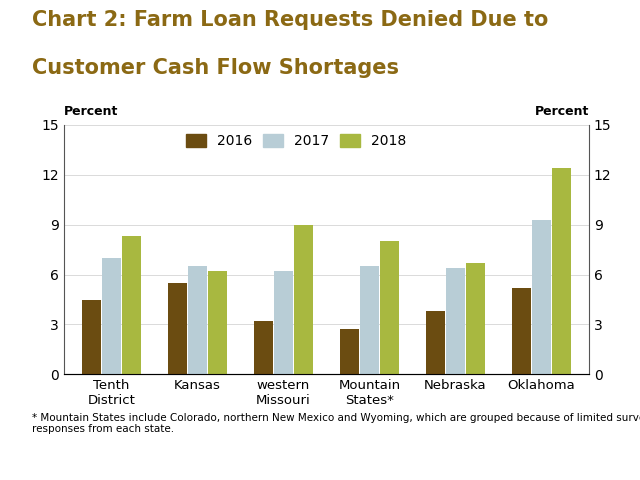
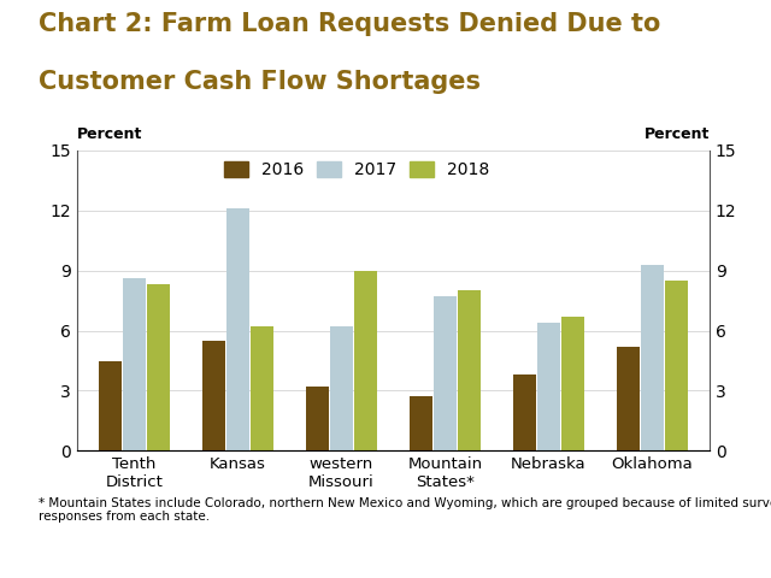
2017/Tenth District: 7.0 -> 8.6
2017/Kansas: 6.5 -> 12.1
2017/Mountain States*: 6.5 -> 7.7
2018/Oklahoma: 12.4 -> 8.5
